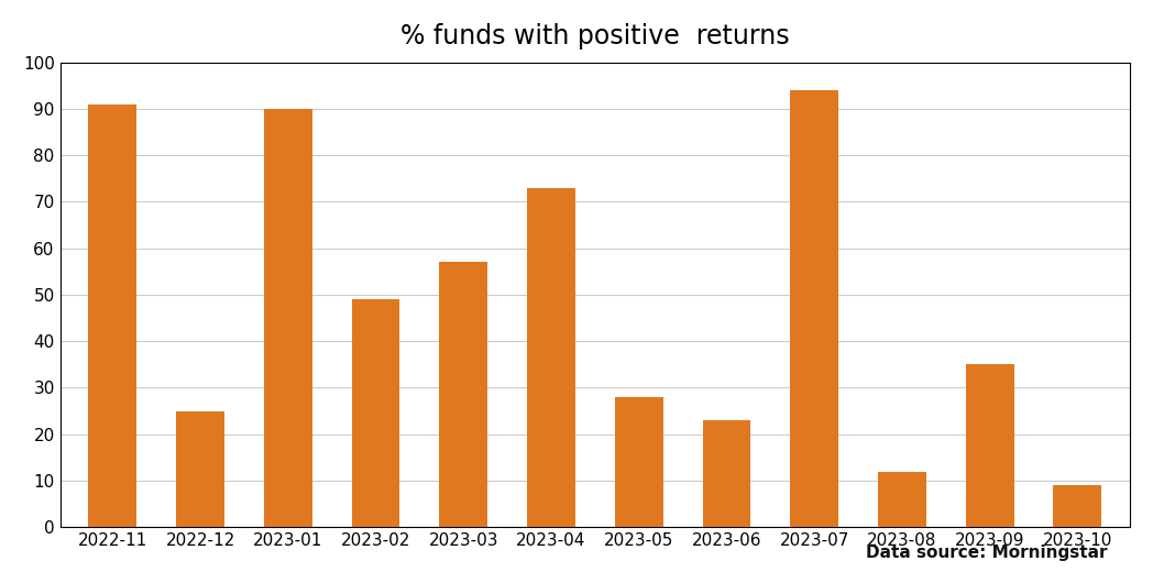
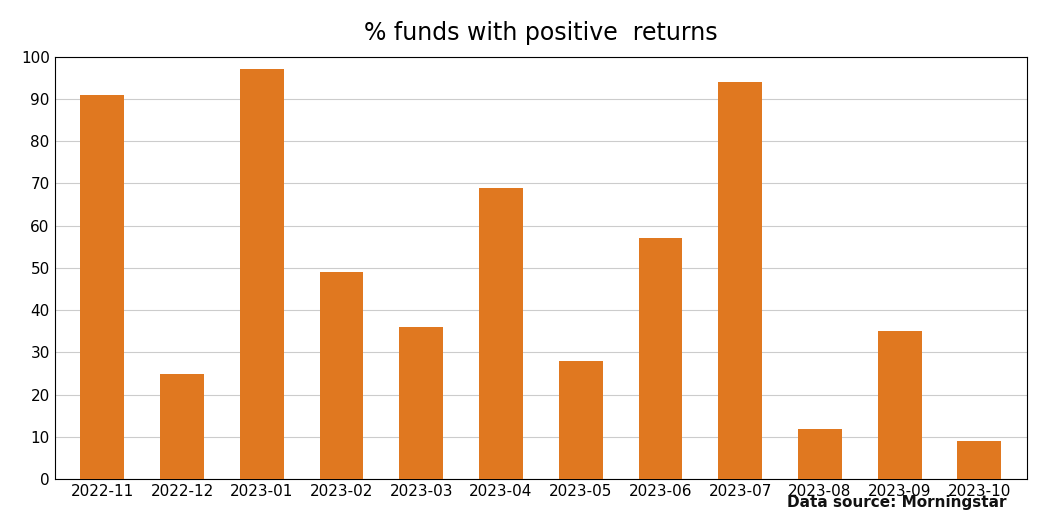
2023-01: 90 -> 97
2023-03: 57 -> 36
2023-04: 73 -> 69
2023-06: 23 -> 57
